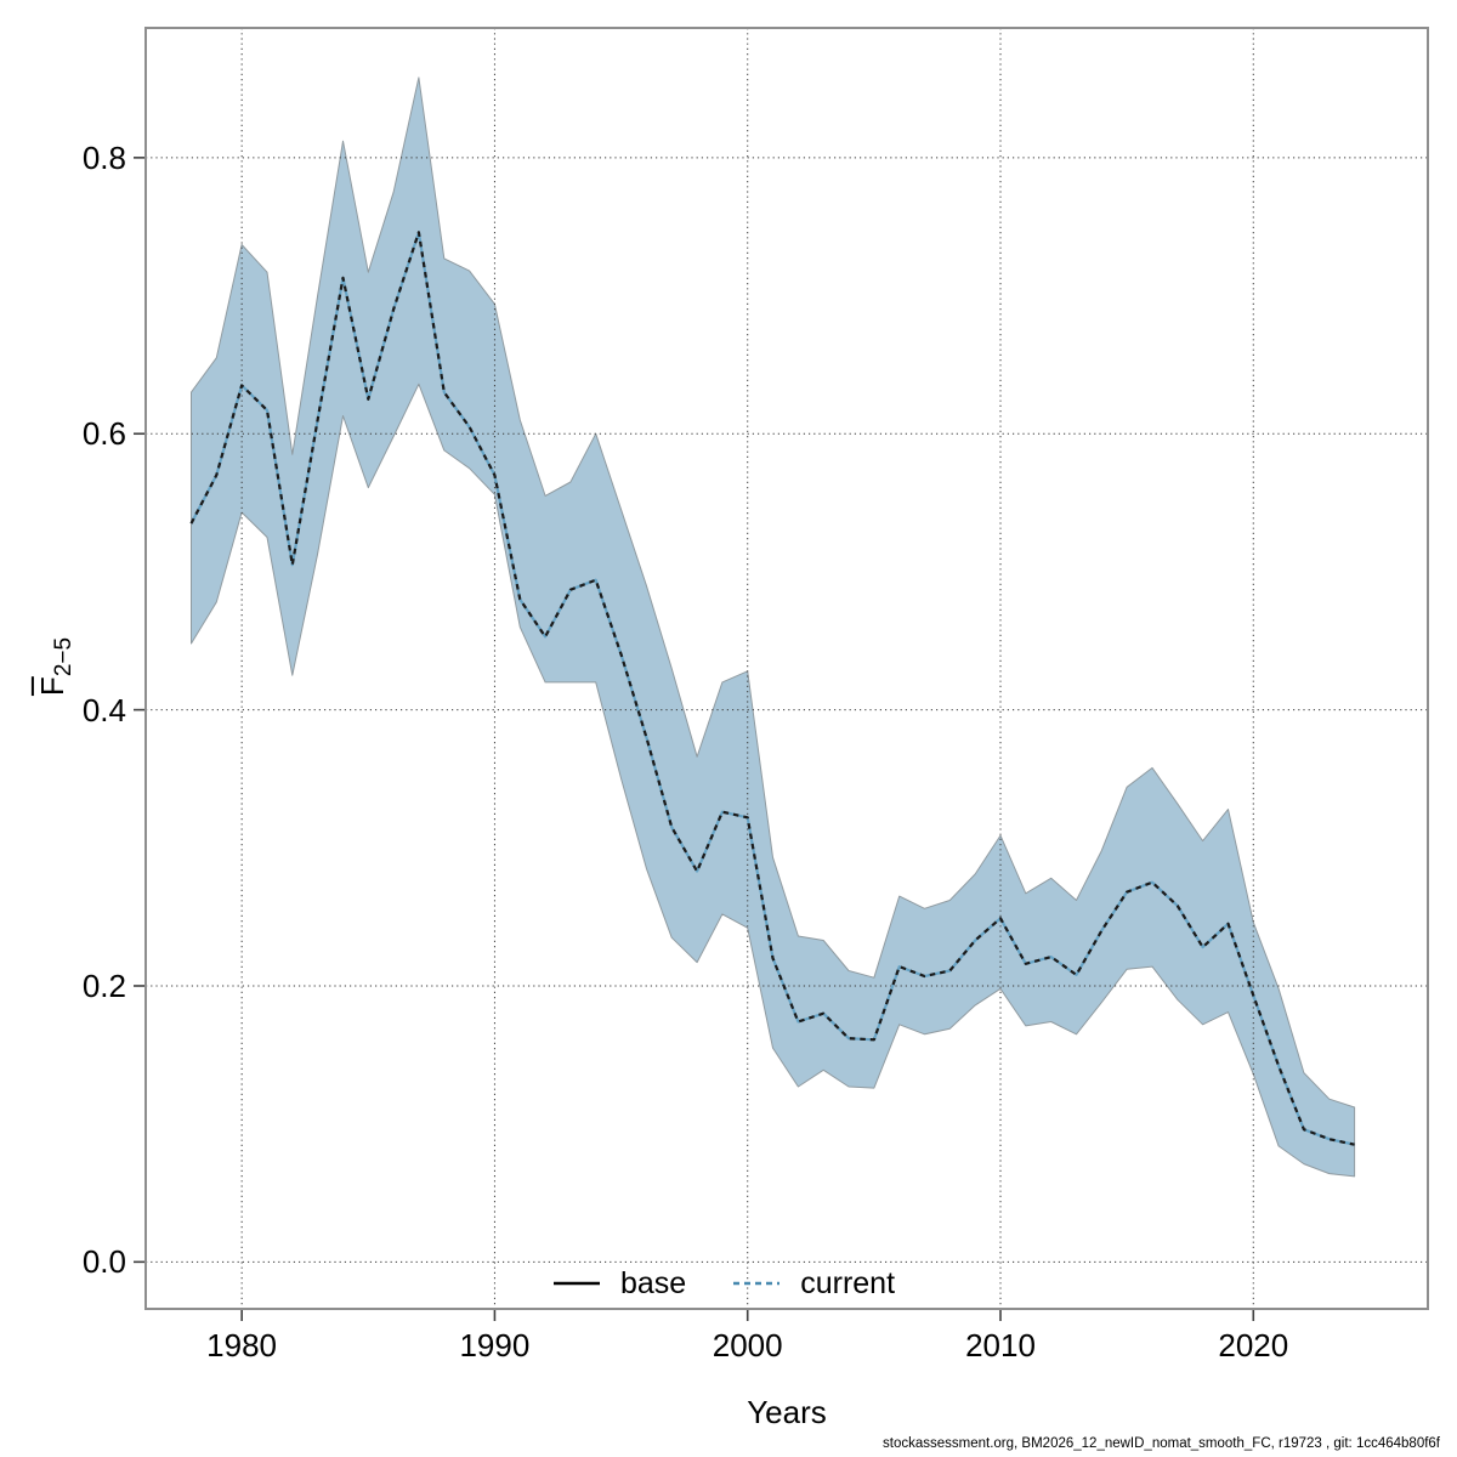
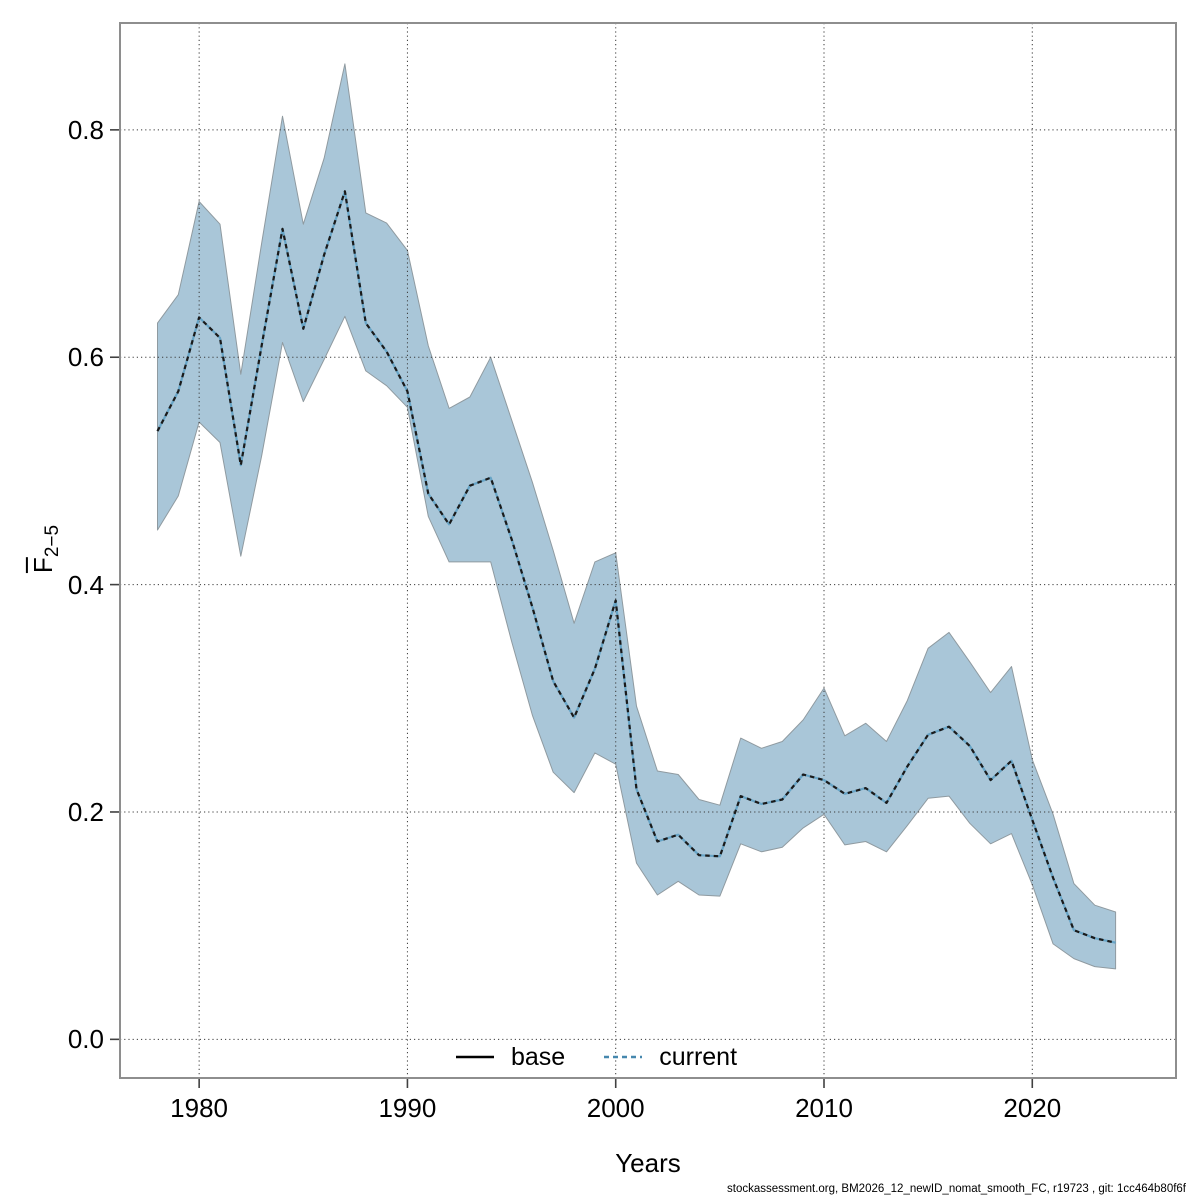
2000: 0.322 -> 0.386
2010: 0.249 -> 0.228
